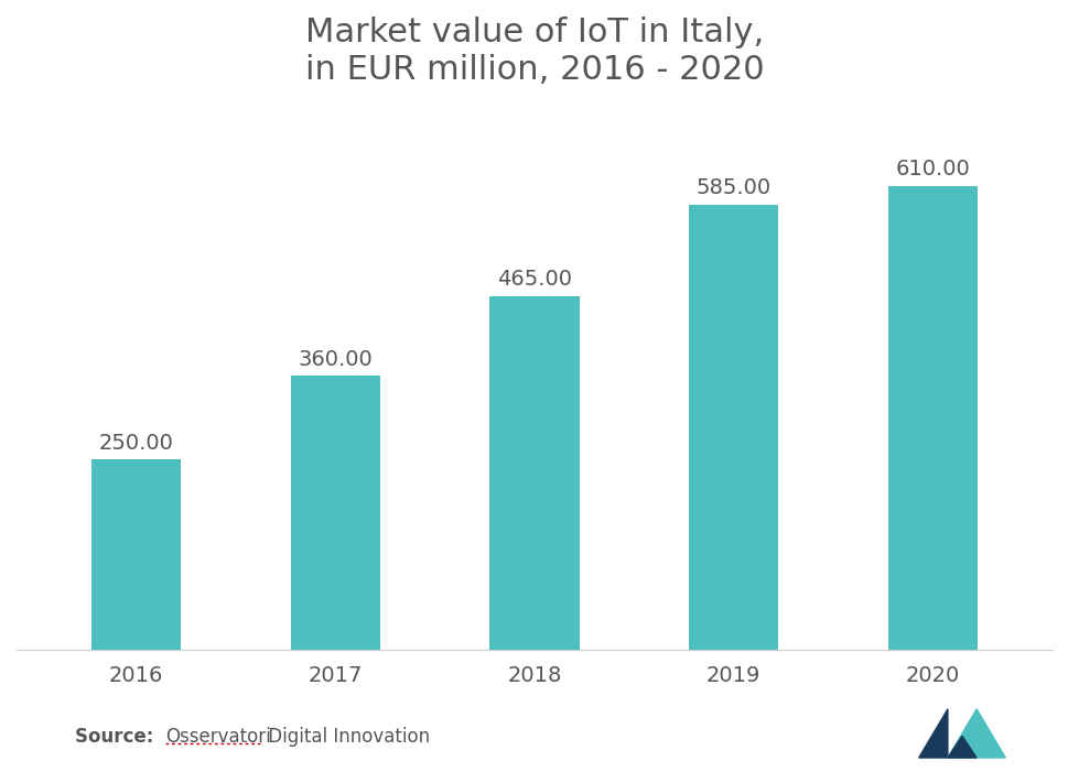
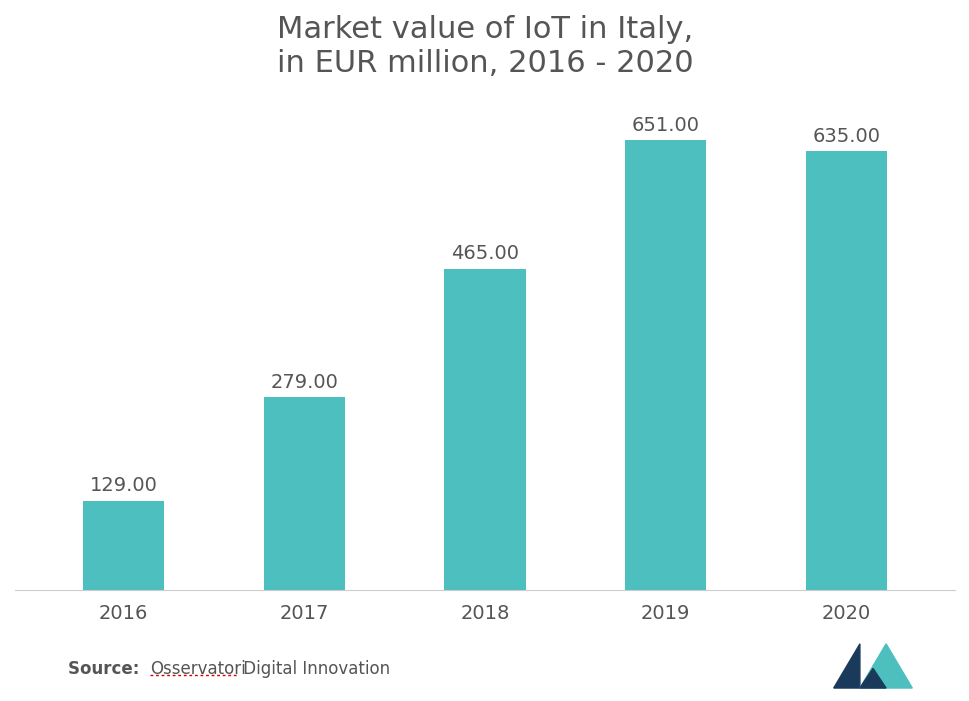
2016: 250.00 -> 129.00
2017: 360.00 -> 279.00
2019: 585.00 -> 651.00
2020: 610.00 -> 635.00
